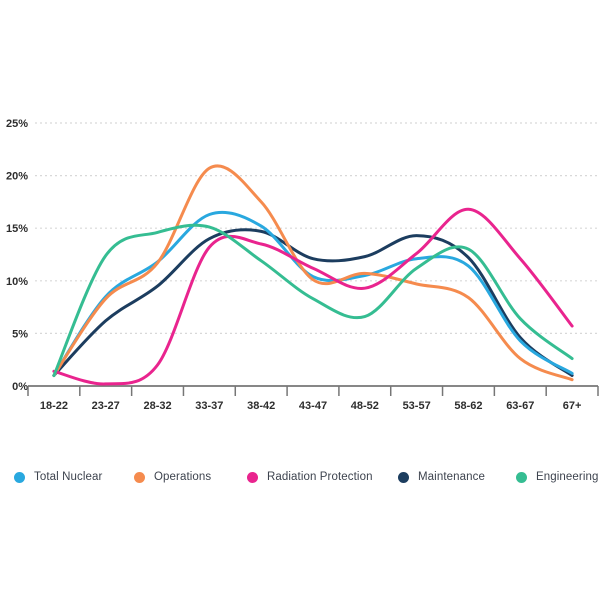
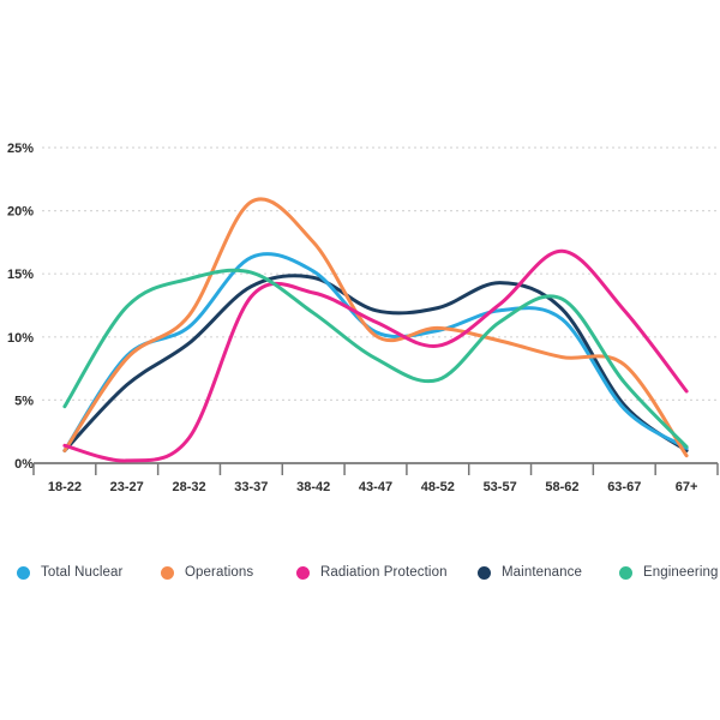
Engineering/18-22: 1.0% -> 4.5%
Total Nuclear/28-32: 11.8% -> 10.8%
Operations/63-67: 2.6% -> 7.8%
Engineering/67+: 2.6% -> 1.3%
